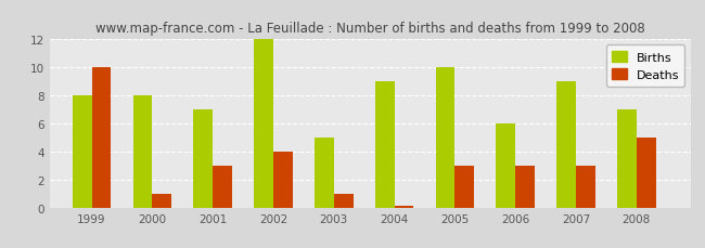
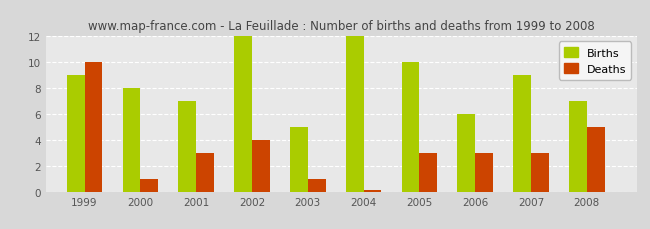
Births/1999: 8 -> 9
Births/2004: 9 -> 12
